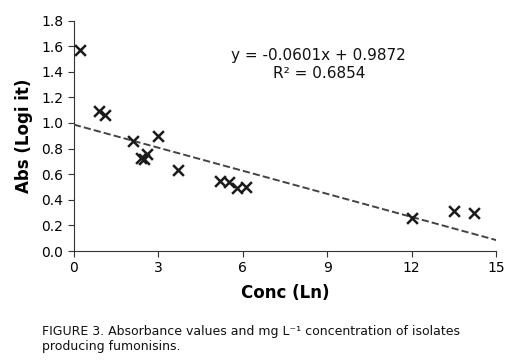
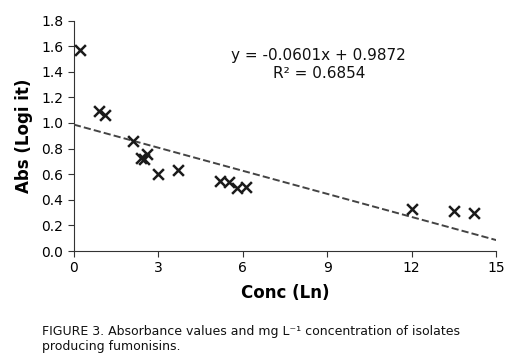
3: 0.90 -> 0.60
12: 0.26 -> 0.33
